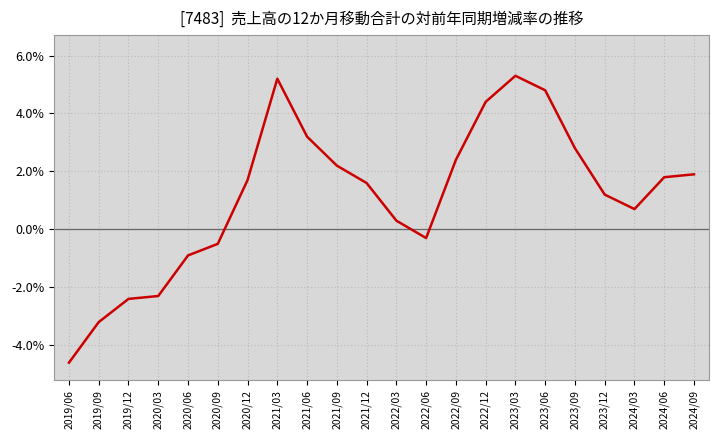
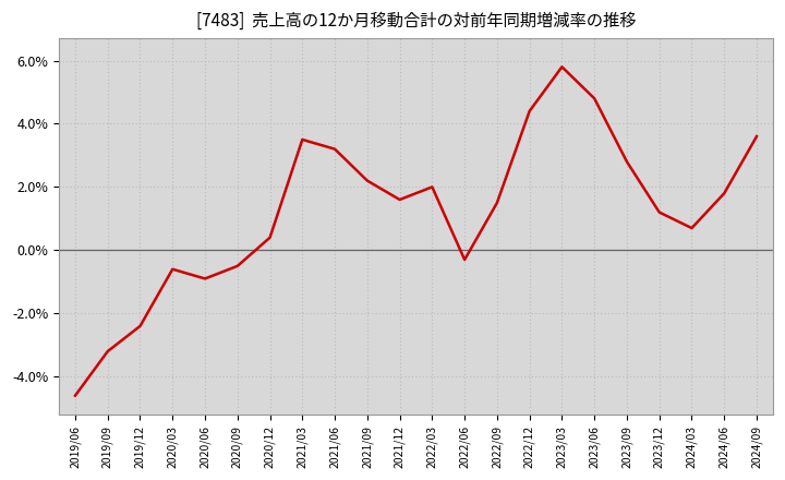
2020/03: -2.3% -> -0.6%
2020/12: 1.7% -> 0.4%
2021/03: 5.2% -> 3.5%
2022/03: 0.3% -> 2.0%
2022/09: 2.4% -> 1.5%
2023/03: 5.3% -> 5.8%
2024/09: 1.9% -> 3.6%
